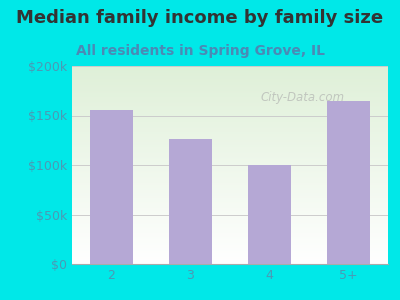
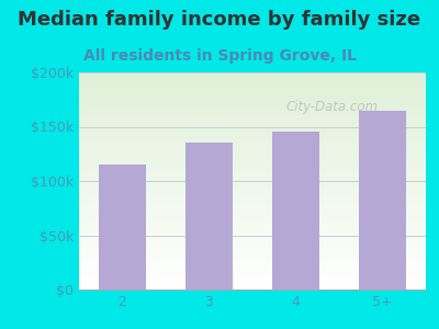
2: $156k -> $115k
3: $126k -> $135k
4: $100k -> $145k
